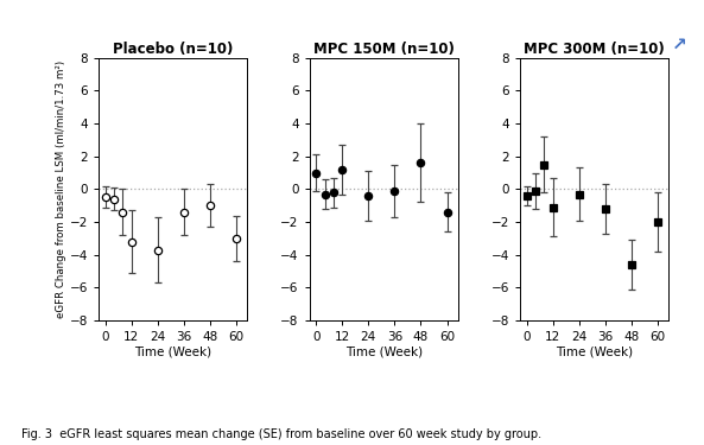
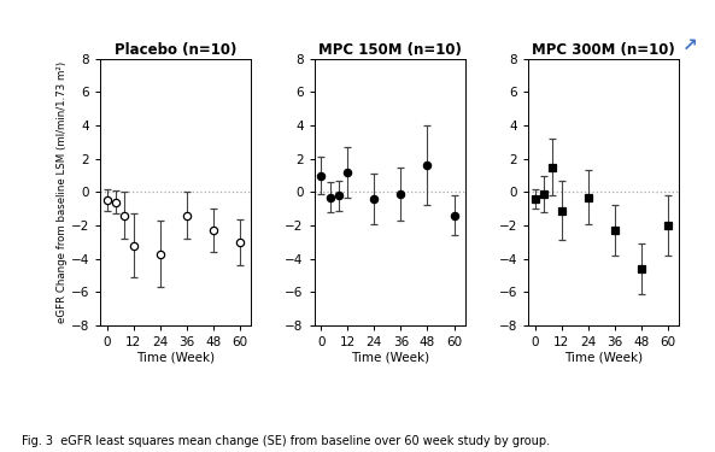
Placebo (n=10)/48: -1.0 -> -2.3
MPC 300M (n=10)/36: -1.2 -> -2.3
